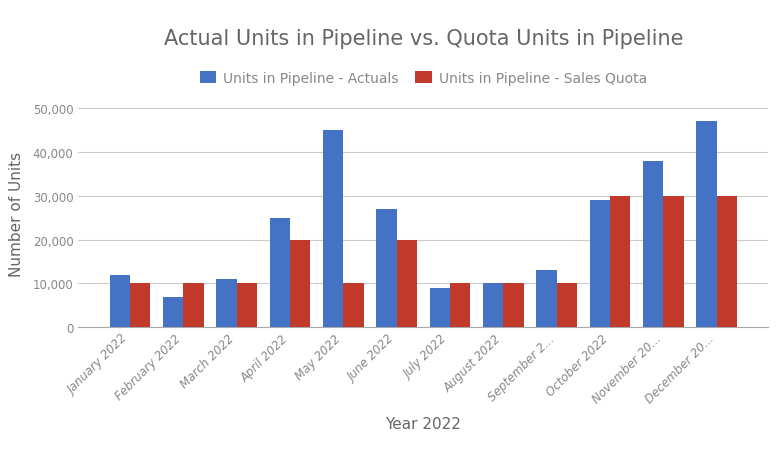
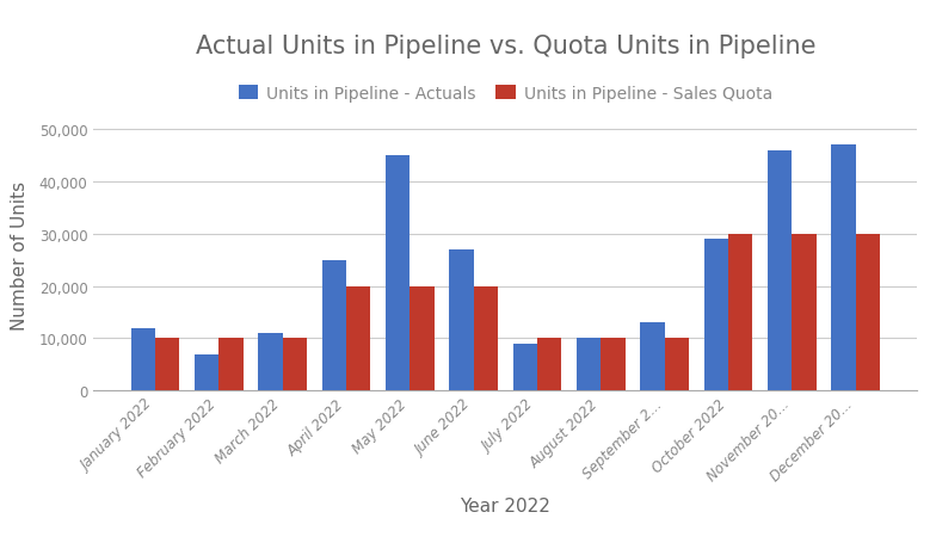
Units in Pipeline - Sales Quota/May 2022: 10,000 -> 20,000
Units in Pipeline - Actuals/November 20...: 38,000 -> 46,000
